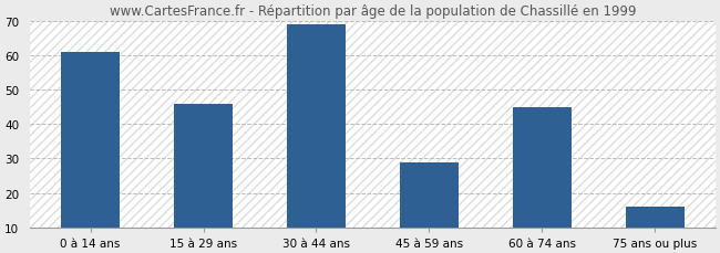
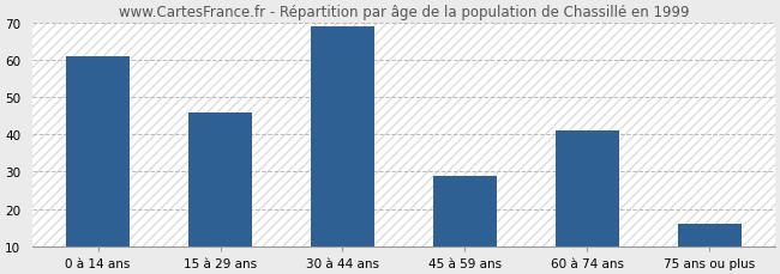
60 à 74 ans: 45 -> 41
